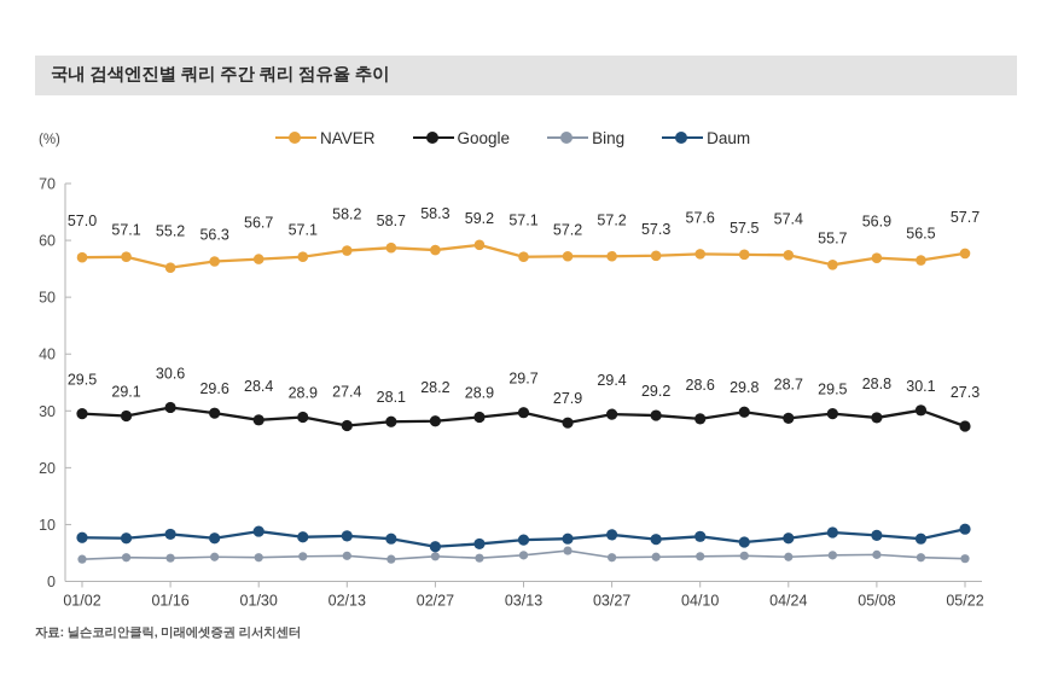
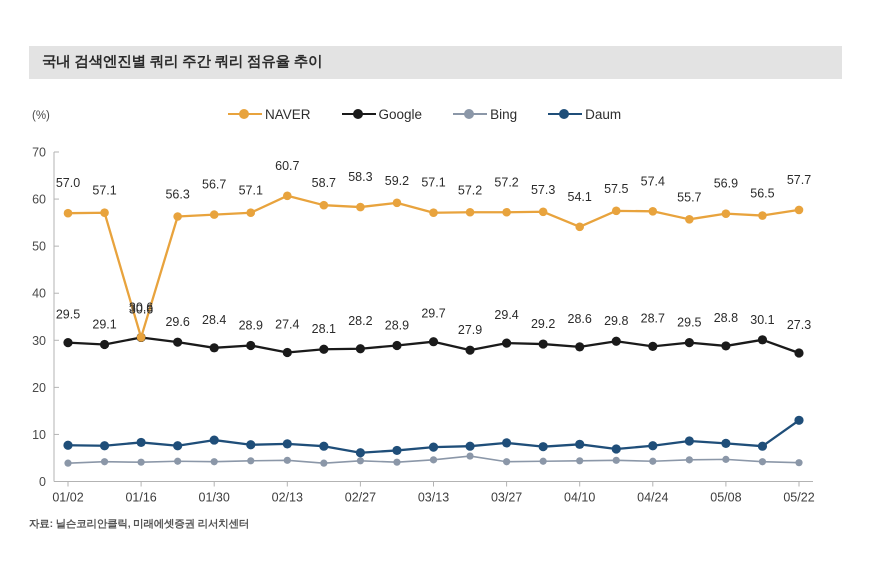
NAVER/01/16: 55.2 -> 30.6
NAVER/02/13: 58.2 -> 60.7
NAVER/04/10: 57.6 -> 54.1
Daum/05/22: 9 -> 13
